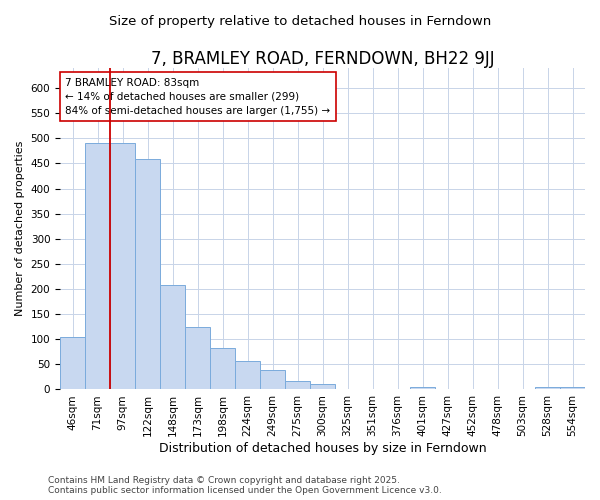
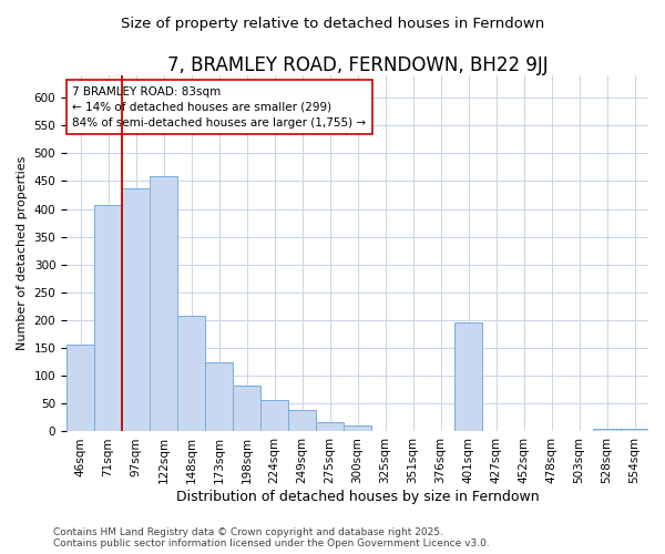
46sqm: 105 -> 156
71sqm: 490 -> 408
97sqm: 490 -> 436
401sqm: 5 -> 196
